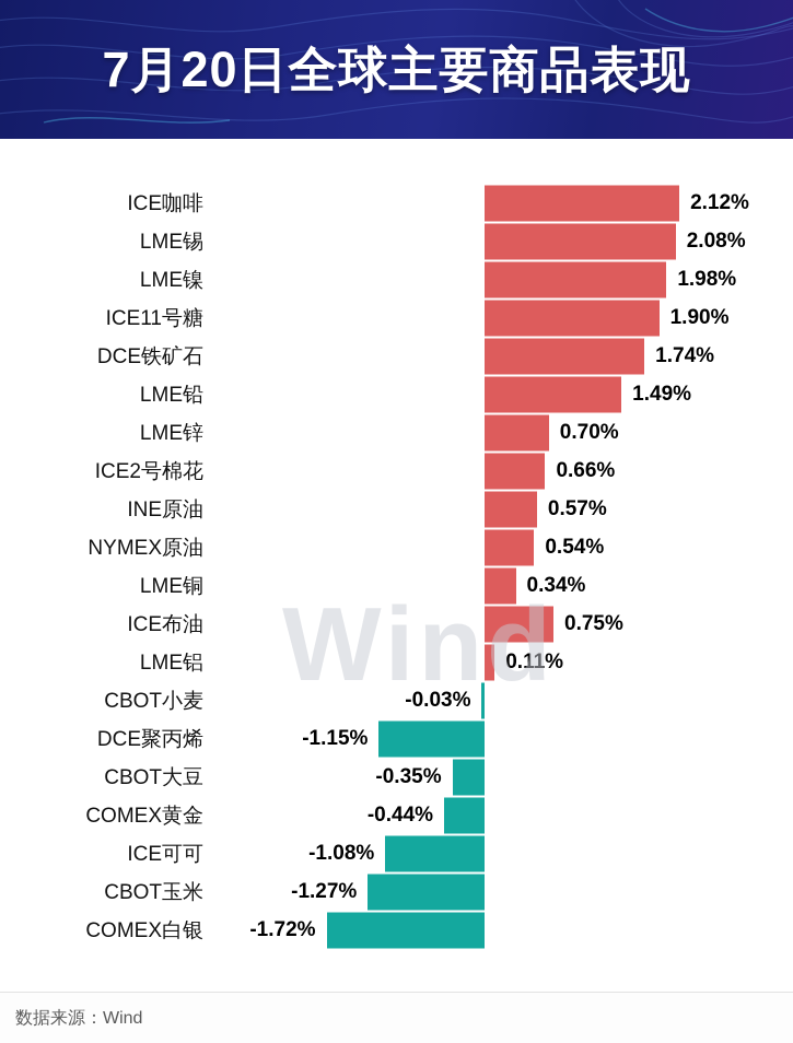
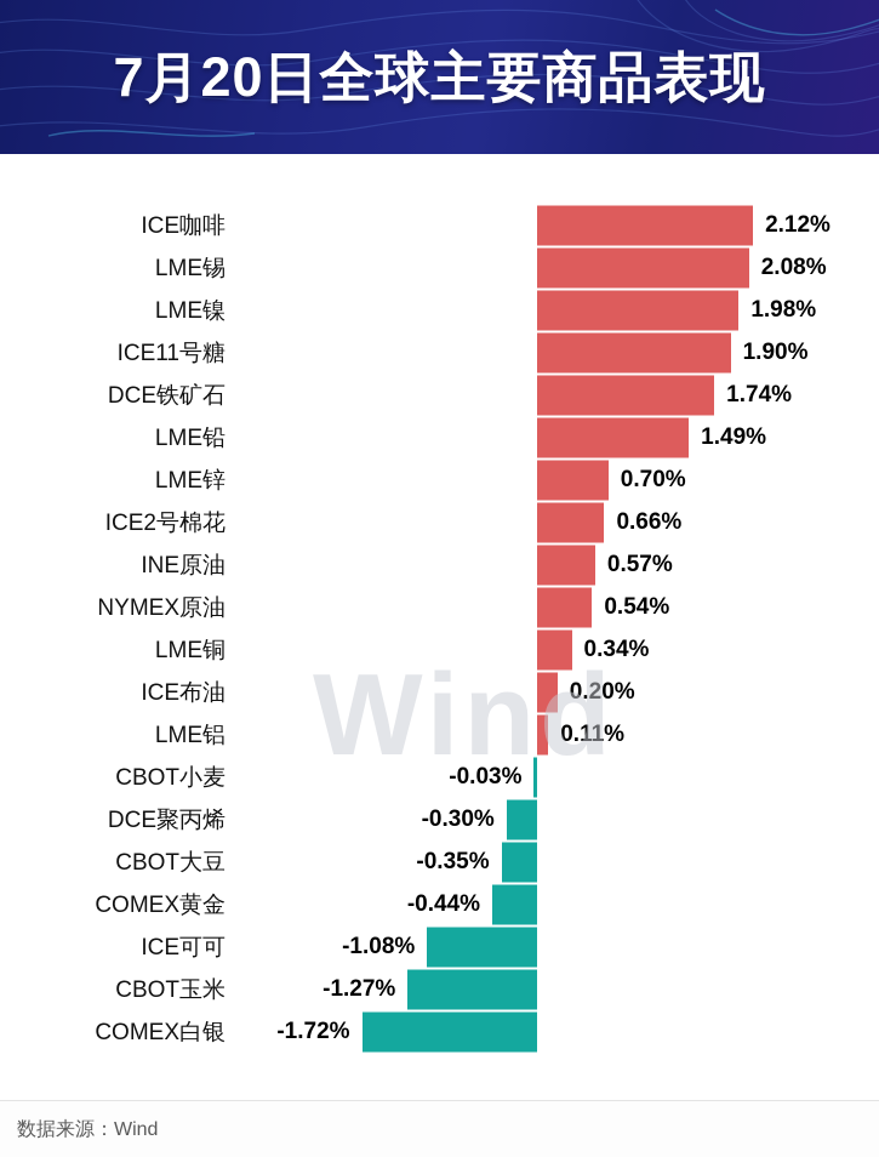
ICE布油: 0.75% -> 0.20%
DCE聚丙烯: -1.15% -> -0.30%
